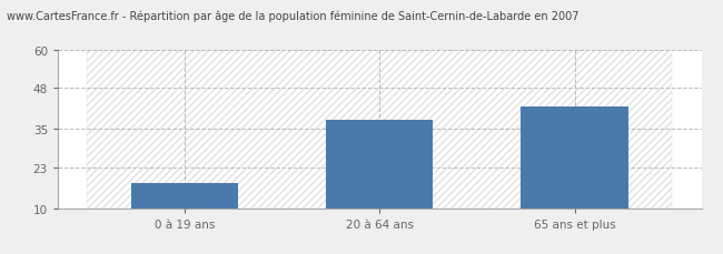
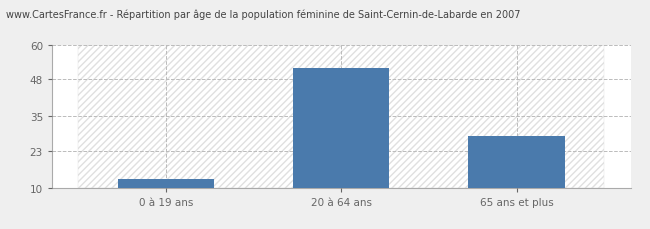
0 à 19 ans: 18 -> 13
20 à 64 ans: 38 -> 52
65 ans et plus: 42 -> 28
